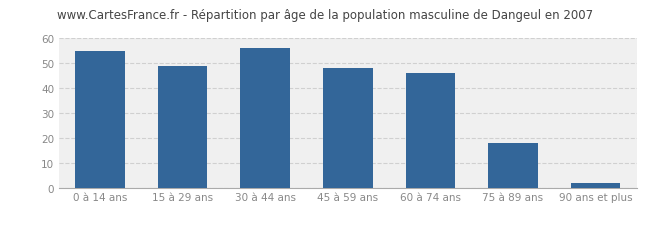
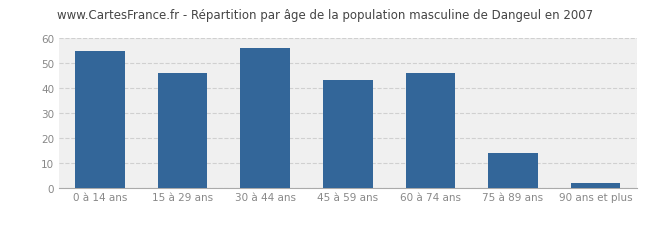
15 à 29 ans: 49 -> 46
45 à 59 ans: 48 -> 43
75 à 89 ans: 18 -> 14
